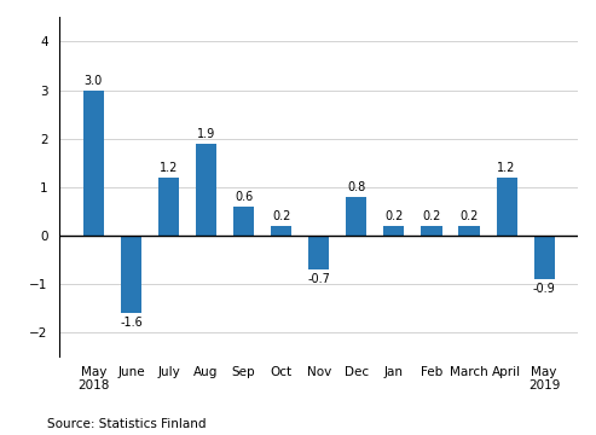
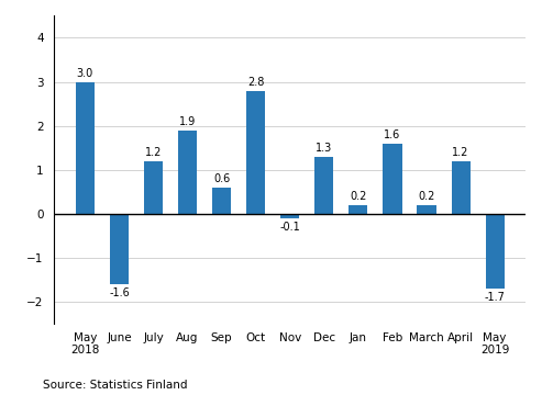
Oct: 0.2 -> 2.8
Nov: -0.7 -> -0.1
Dec: 0.8 -> 1.3
Feb: 0.2 -> 1.6
May 2019: -0.9 -> -1.7
